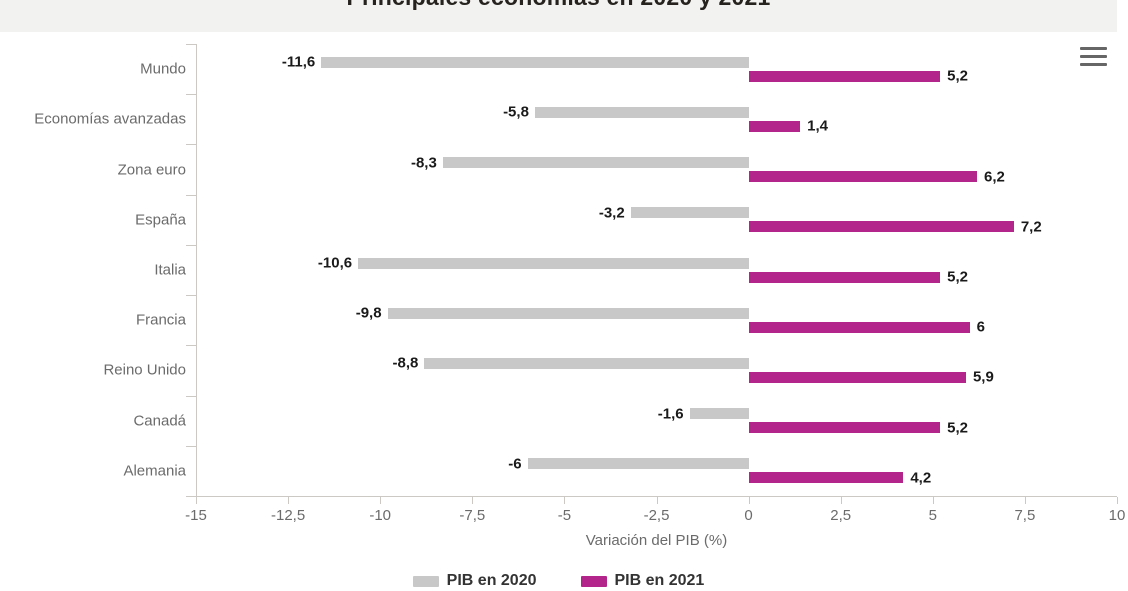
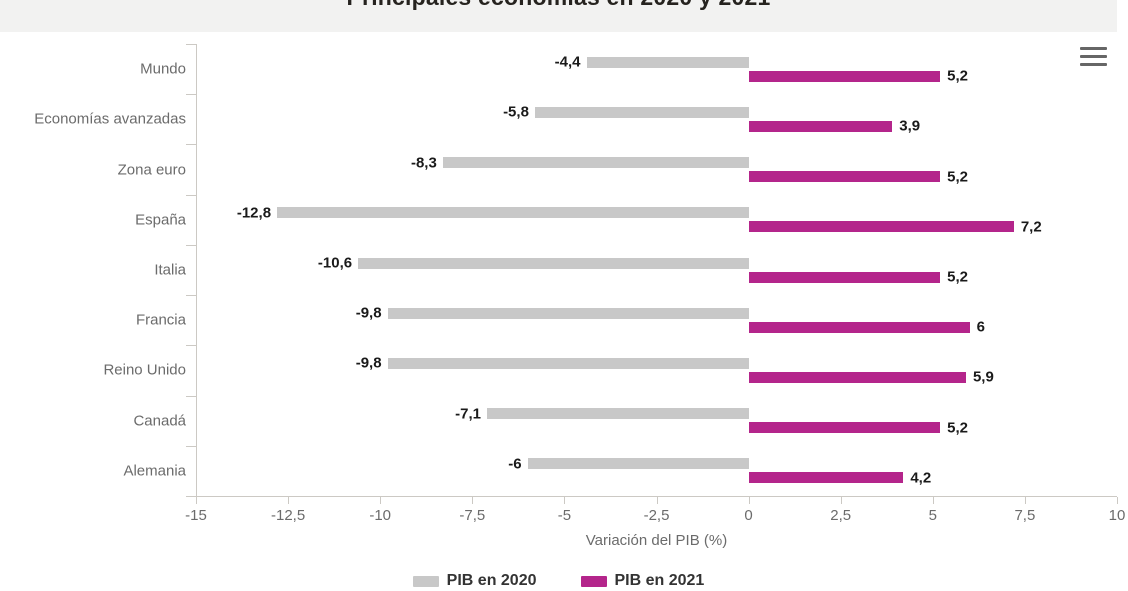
PIB en 2020/Mundo: -11,6 -> -4,4
PIB en 2021/Economías avanzadas: 1,4 -> 3,9
PIB en 2021/Zona euro: 6,2 -> 5,2
PIB en 2020/España: -3,2 -> -12,8
PIB en 2020/Reino Unido: -8,8 -> -9,8
PIB en 2020/Canadá: -1,6 -> -7,1
